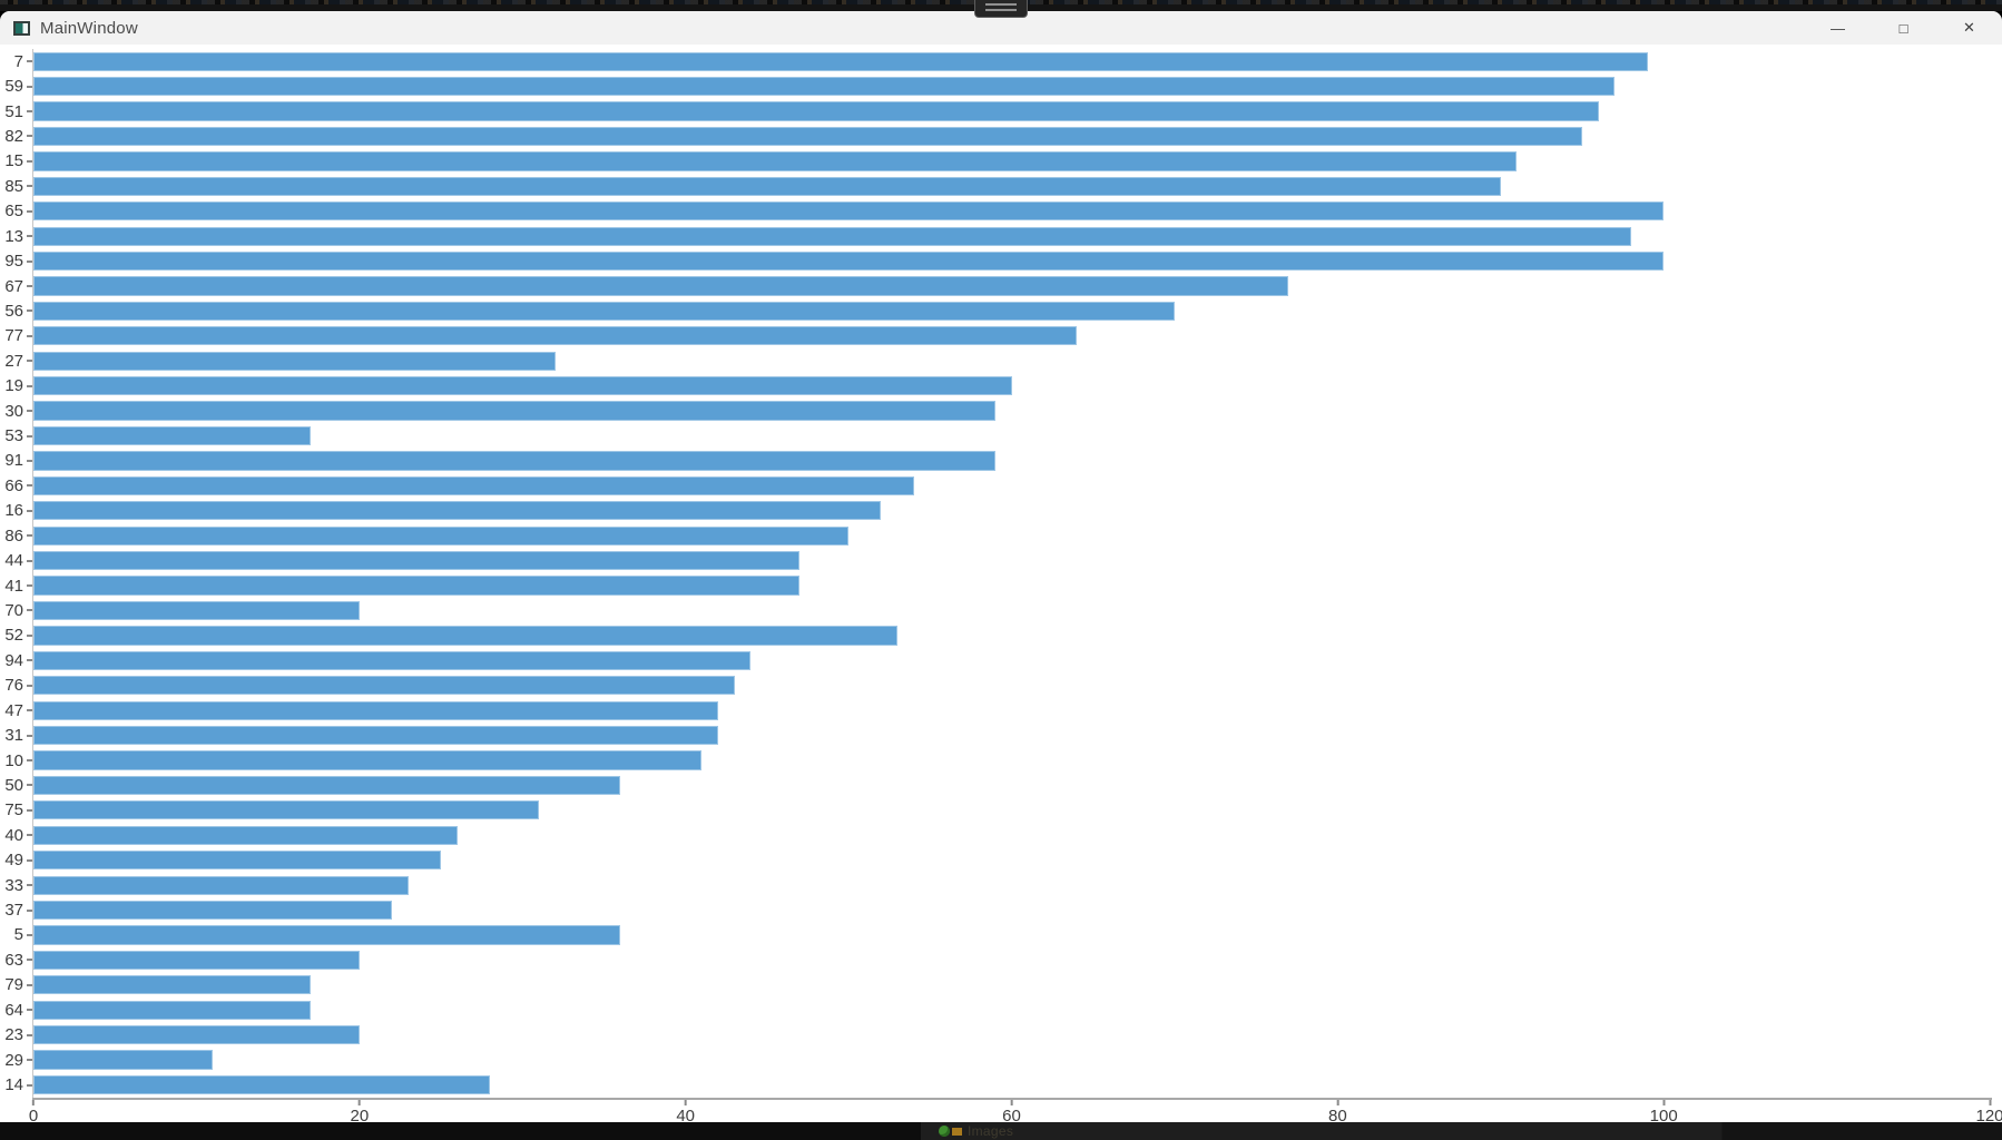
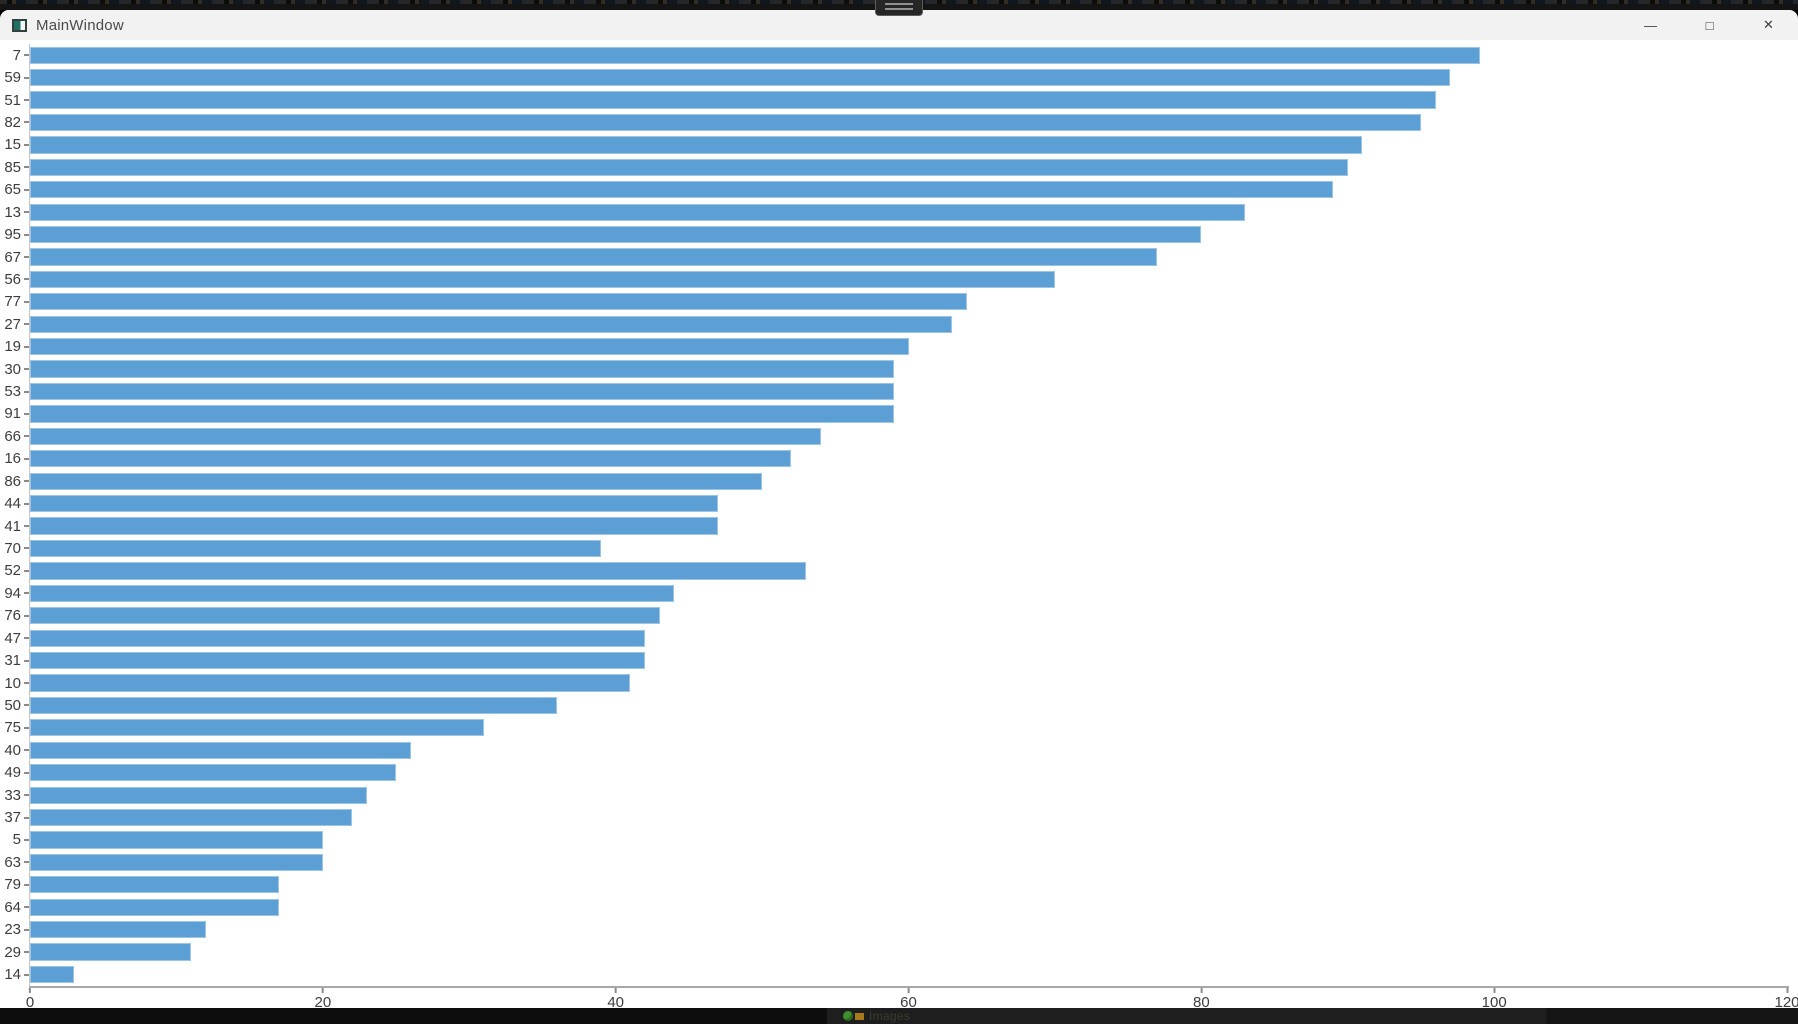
65: 100 -> 89
13: 98 -> 83
95: 100 -> 80
27: 32 -> 63
53: 17 -> 59
70: 20 -> 39
5: 36 -> 20
23: 20 -> 12
14: 28 -> 3
